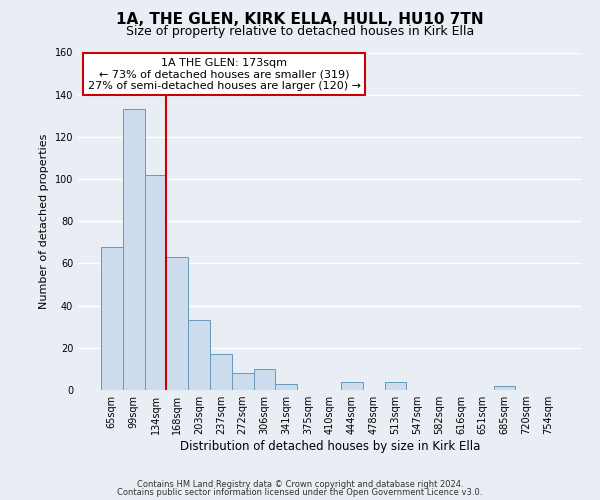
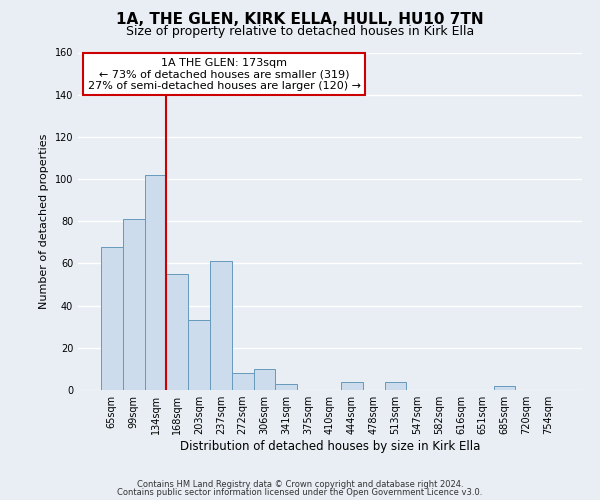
99sqm: 133 -> 81
168sqm: 63 -> 55
237sqm: 17 -> 61
